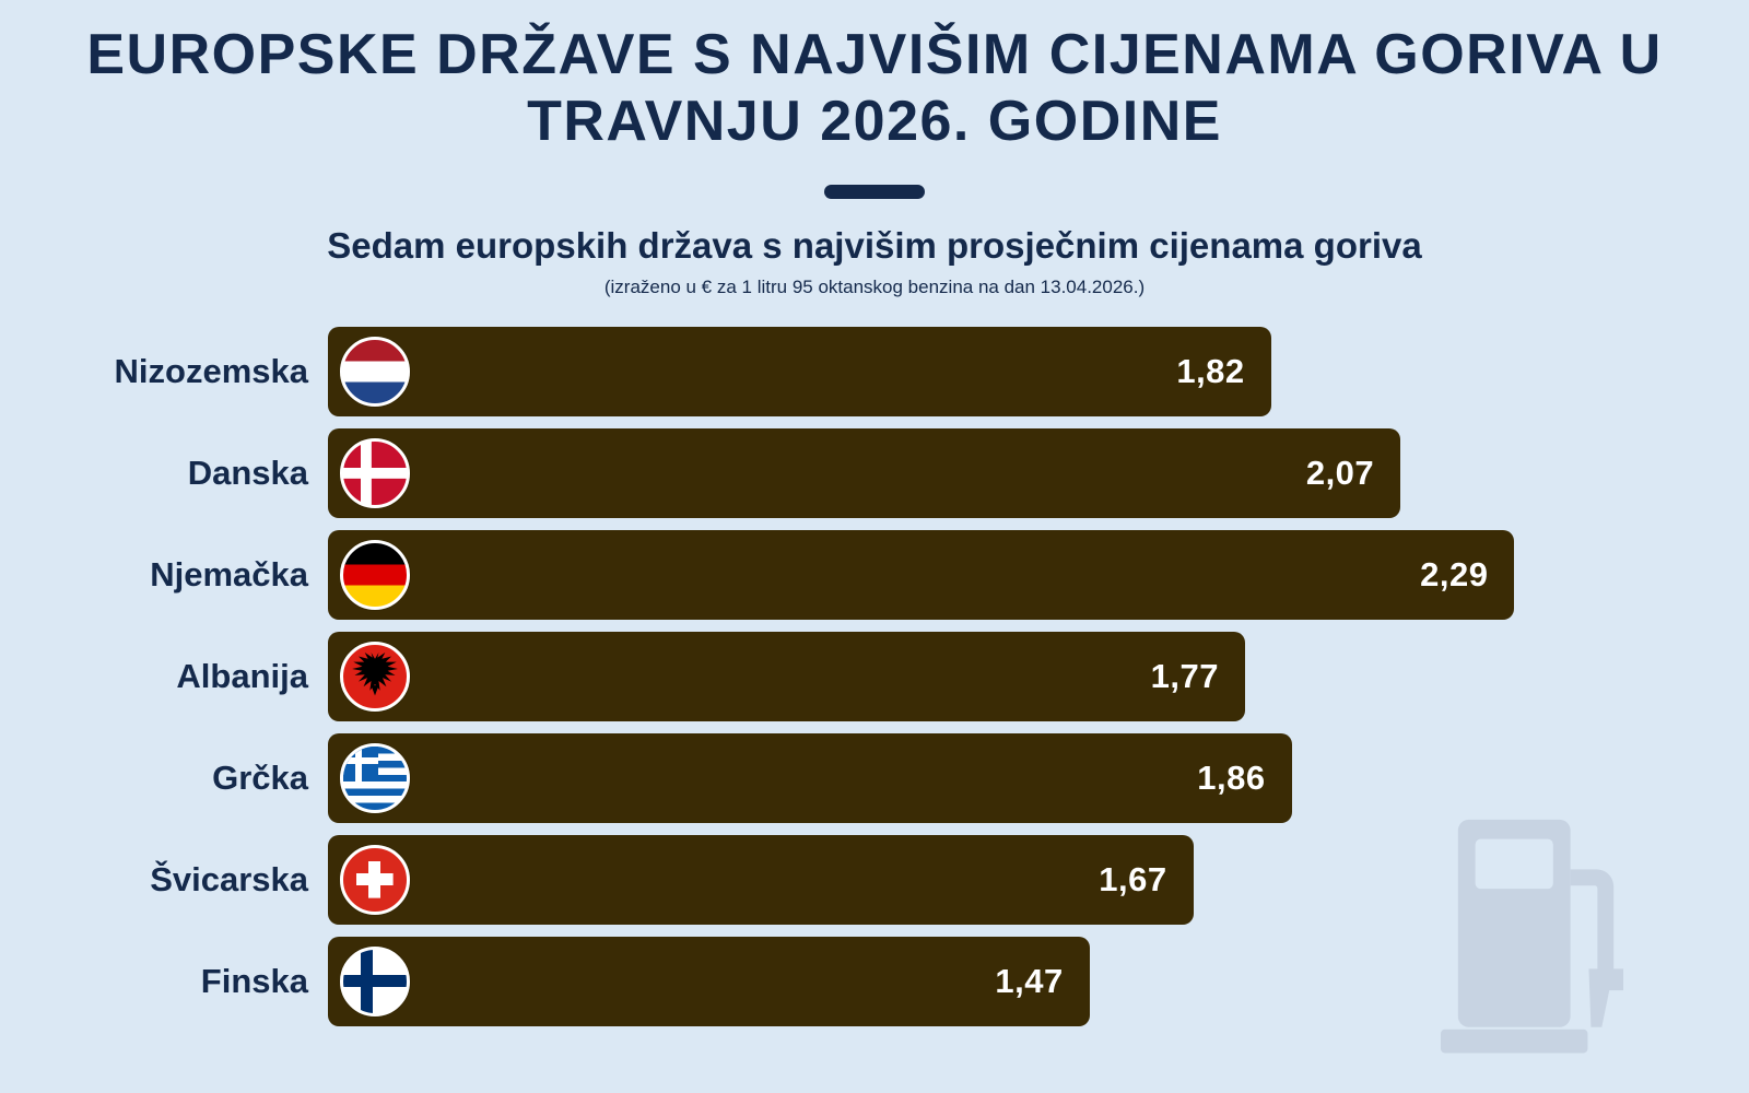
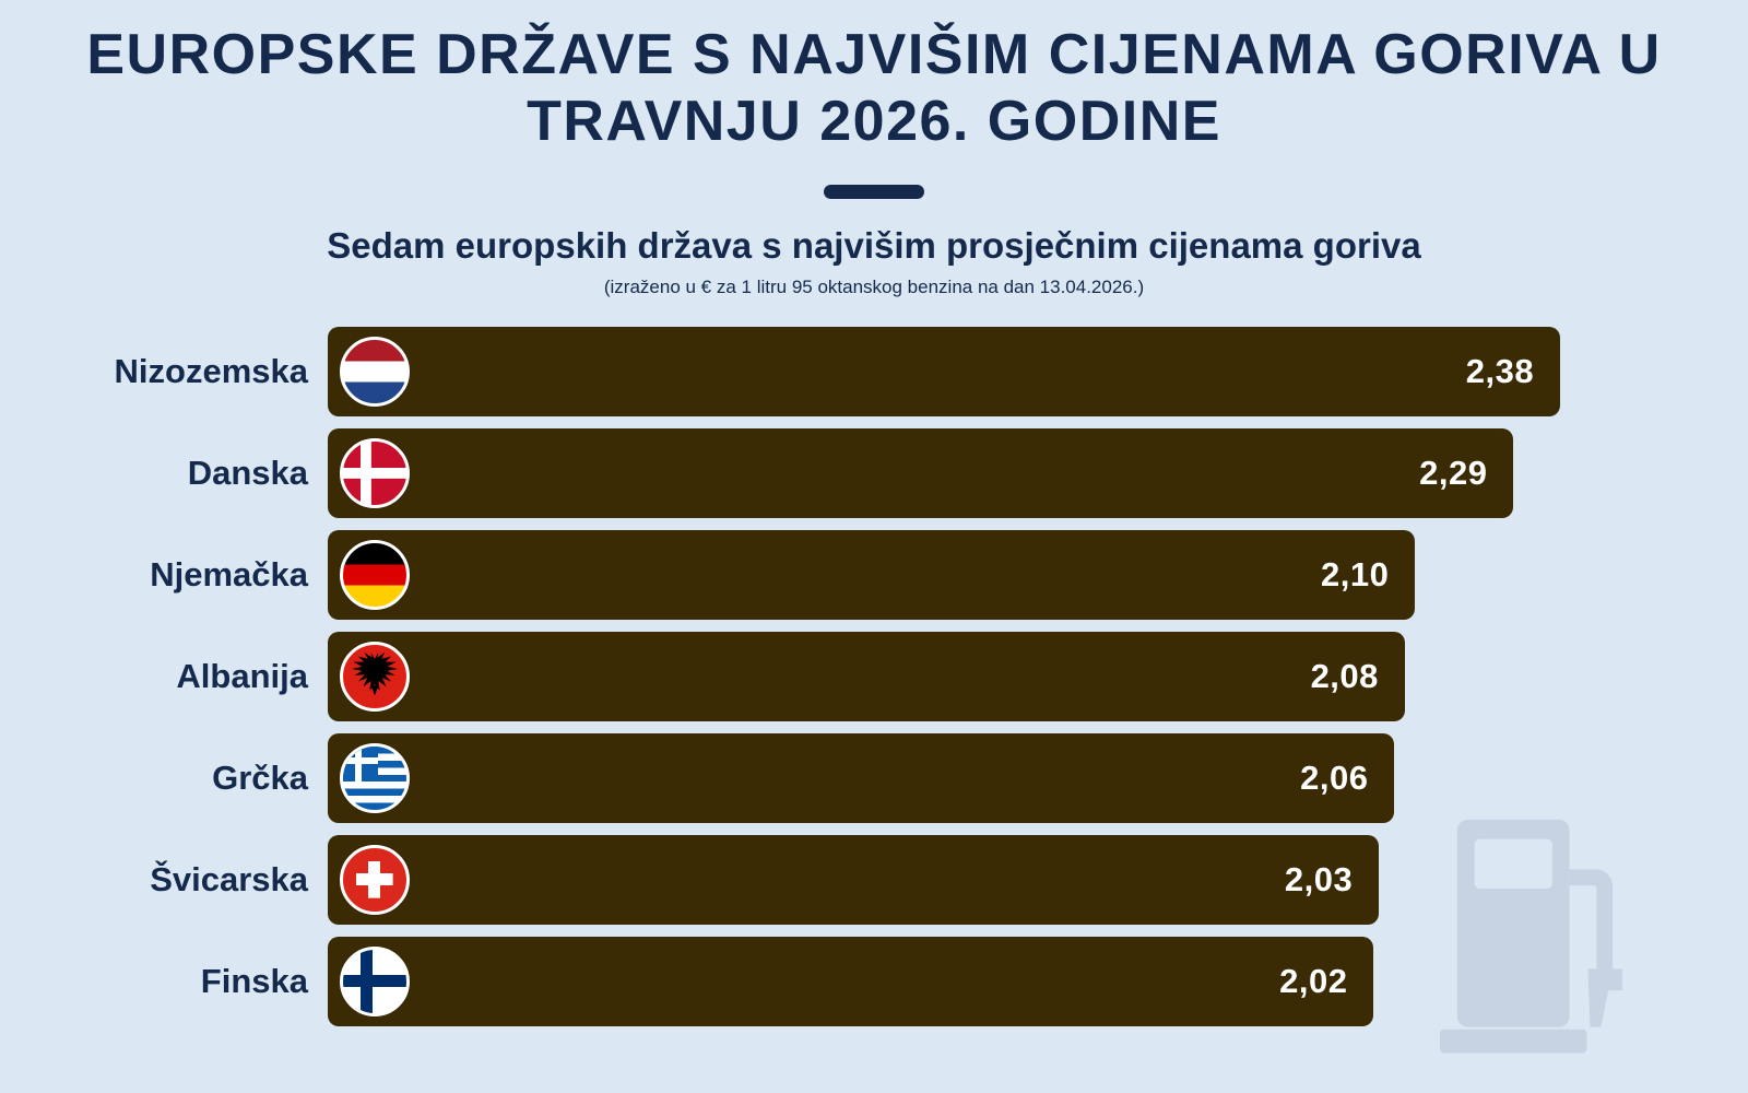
Nizozemska: 1,82 -> 2,38
Danska: 2,07 -> 2,29
Njemačka: 2,29 -> 2,10
Albanija: 1,77 -> 2,08
Grčka: 1,86 -> 2,06
Švicarska: 1,67 -> 2,03
Finska: 1,47 -> 2,02
